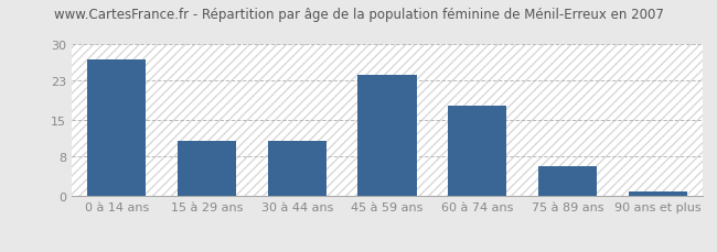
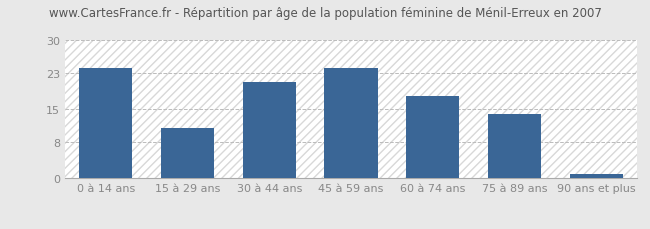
0 à 14 ans: 27 -> 24
30 à 44 ans: 11 -> 21
75 à 89 ans: 6 -> 14
